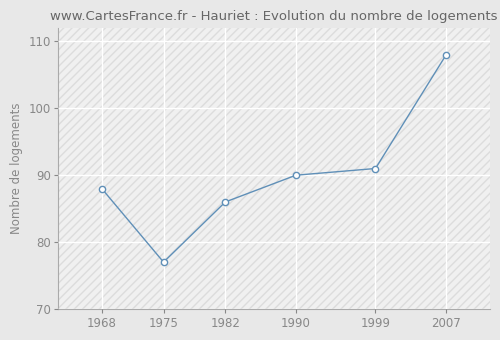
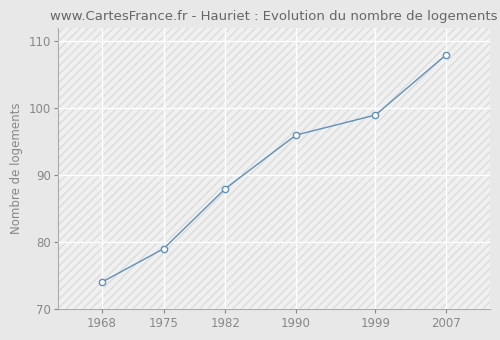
1968: 88 -> 74
1975: 77 -> 79
1982: 86 -> 88
1990: 90 -> 96
1999: 91 -> 99
